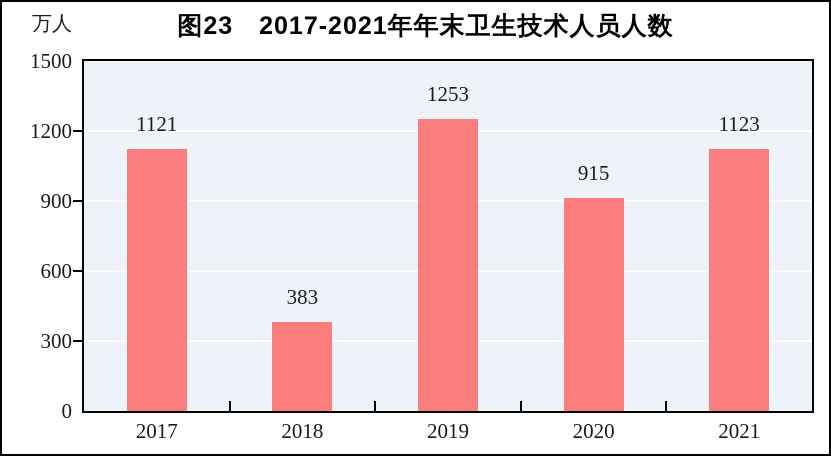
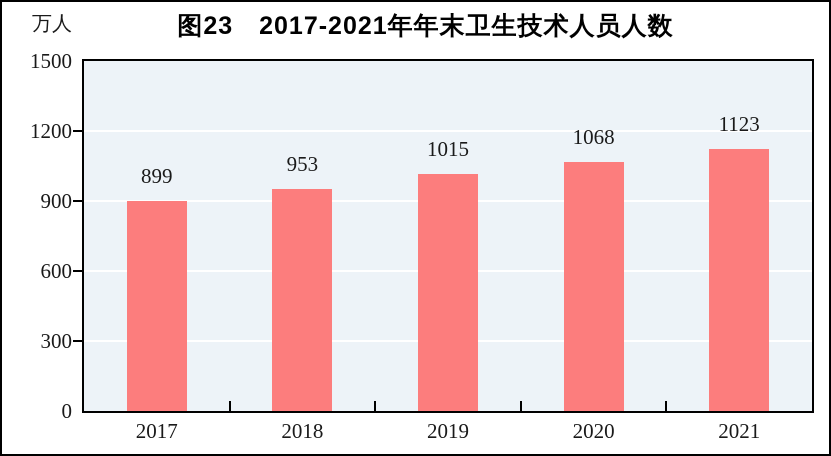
2017: 1121 -> 899
2018: 383 -> 953
2019: 1253 -> 1015
2020: 915 -> 1068
